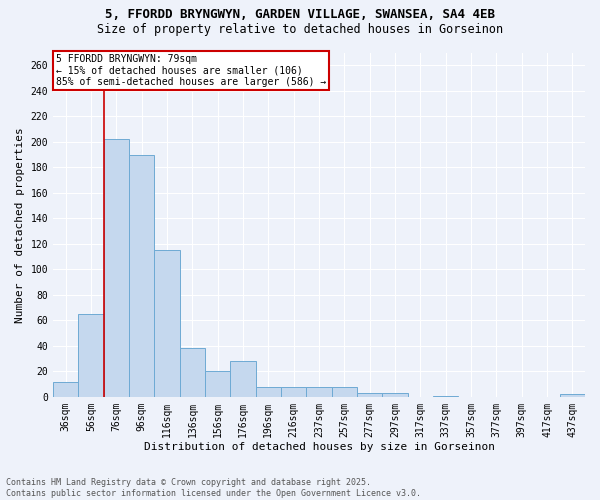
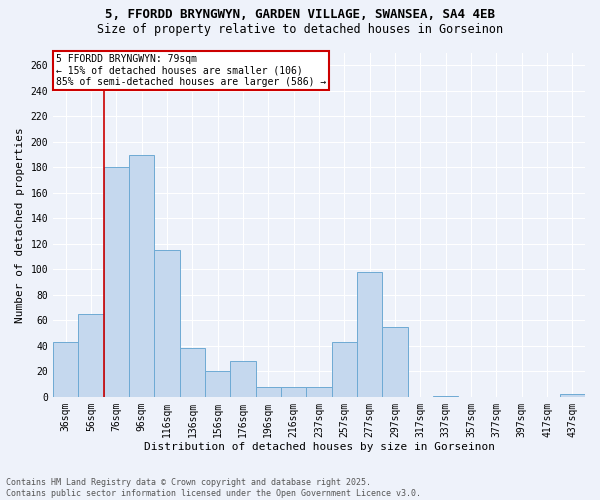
36sqm: 12 -> 43
76sqm: 202 -> 180
257sqm: 8 -> 43
277sqm: 3 -> 98
297sqm: 3 -> 55
